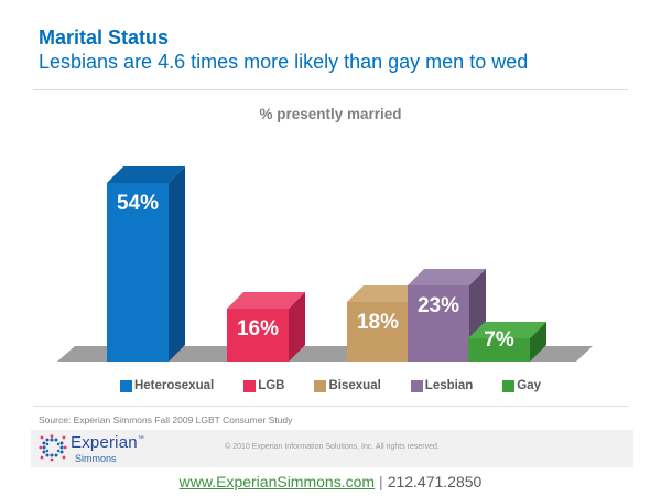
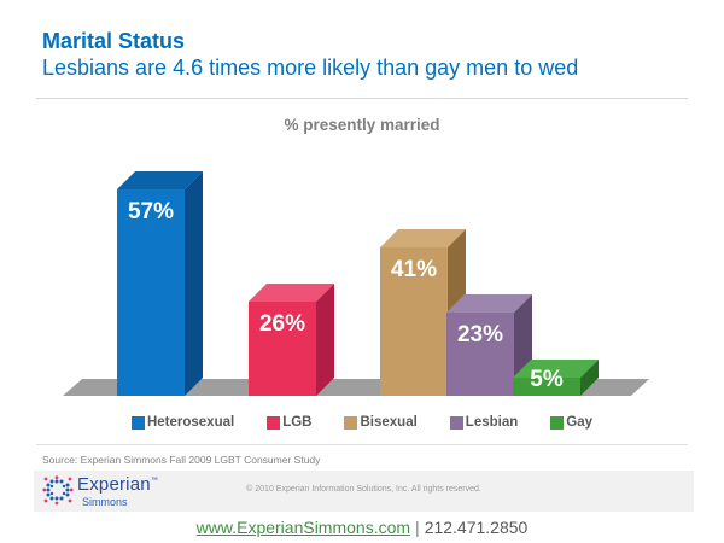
Heterosexual: 54% -> 57%
LGB: 16% -> 26%
Bisexual: 18% -> 41%
Gay: 7% -> 5%
